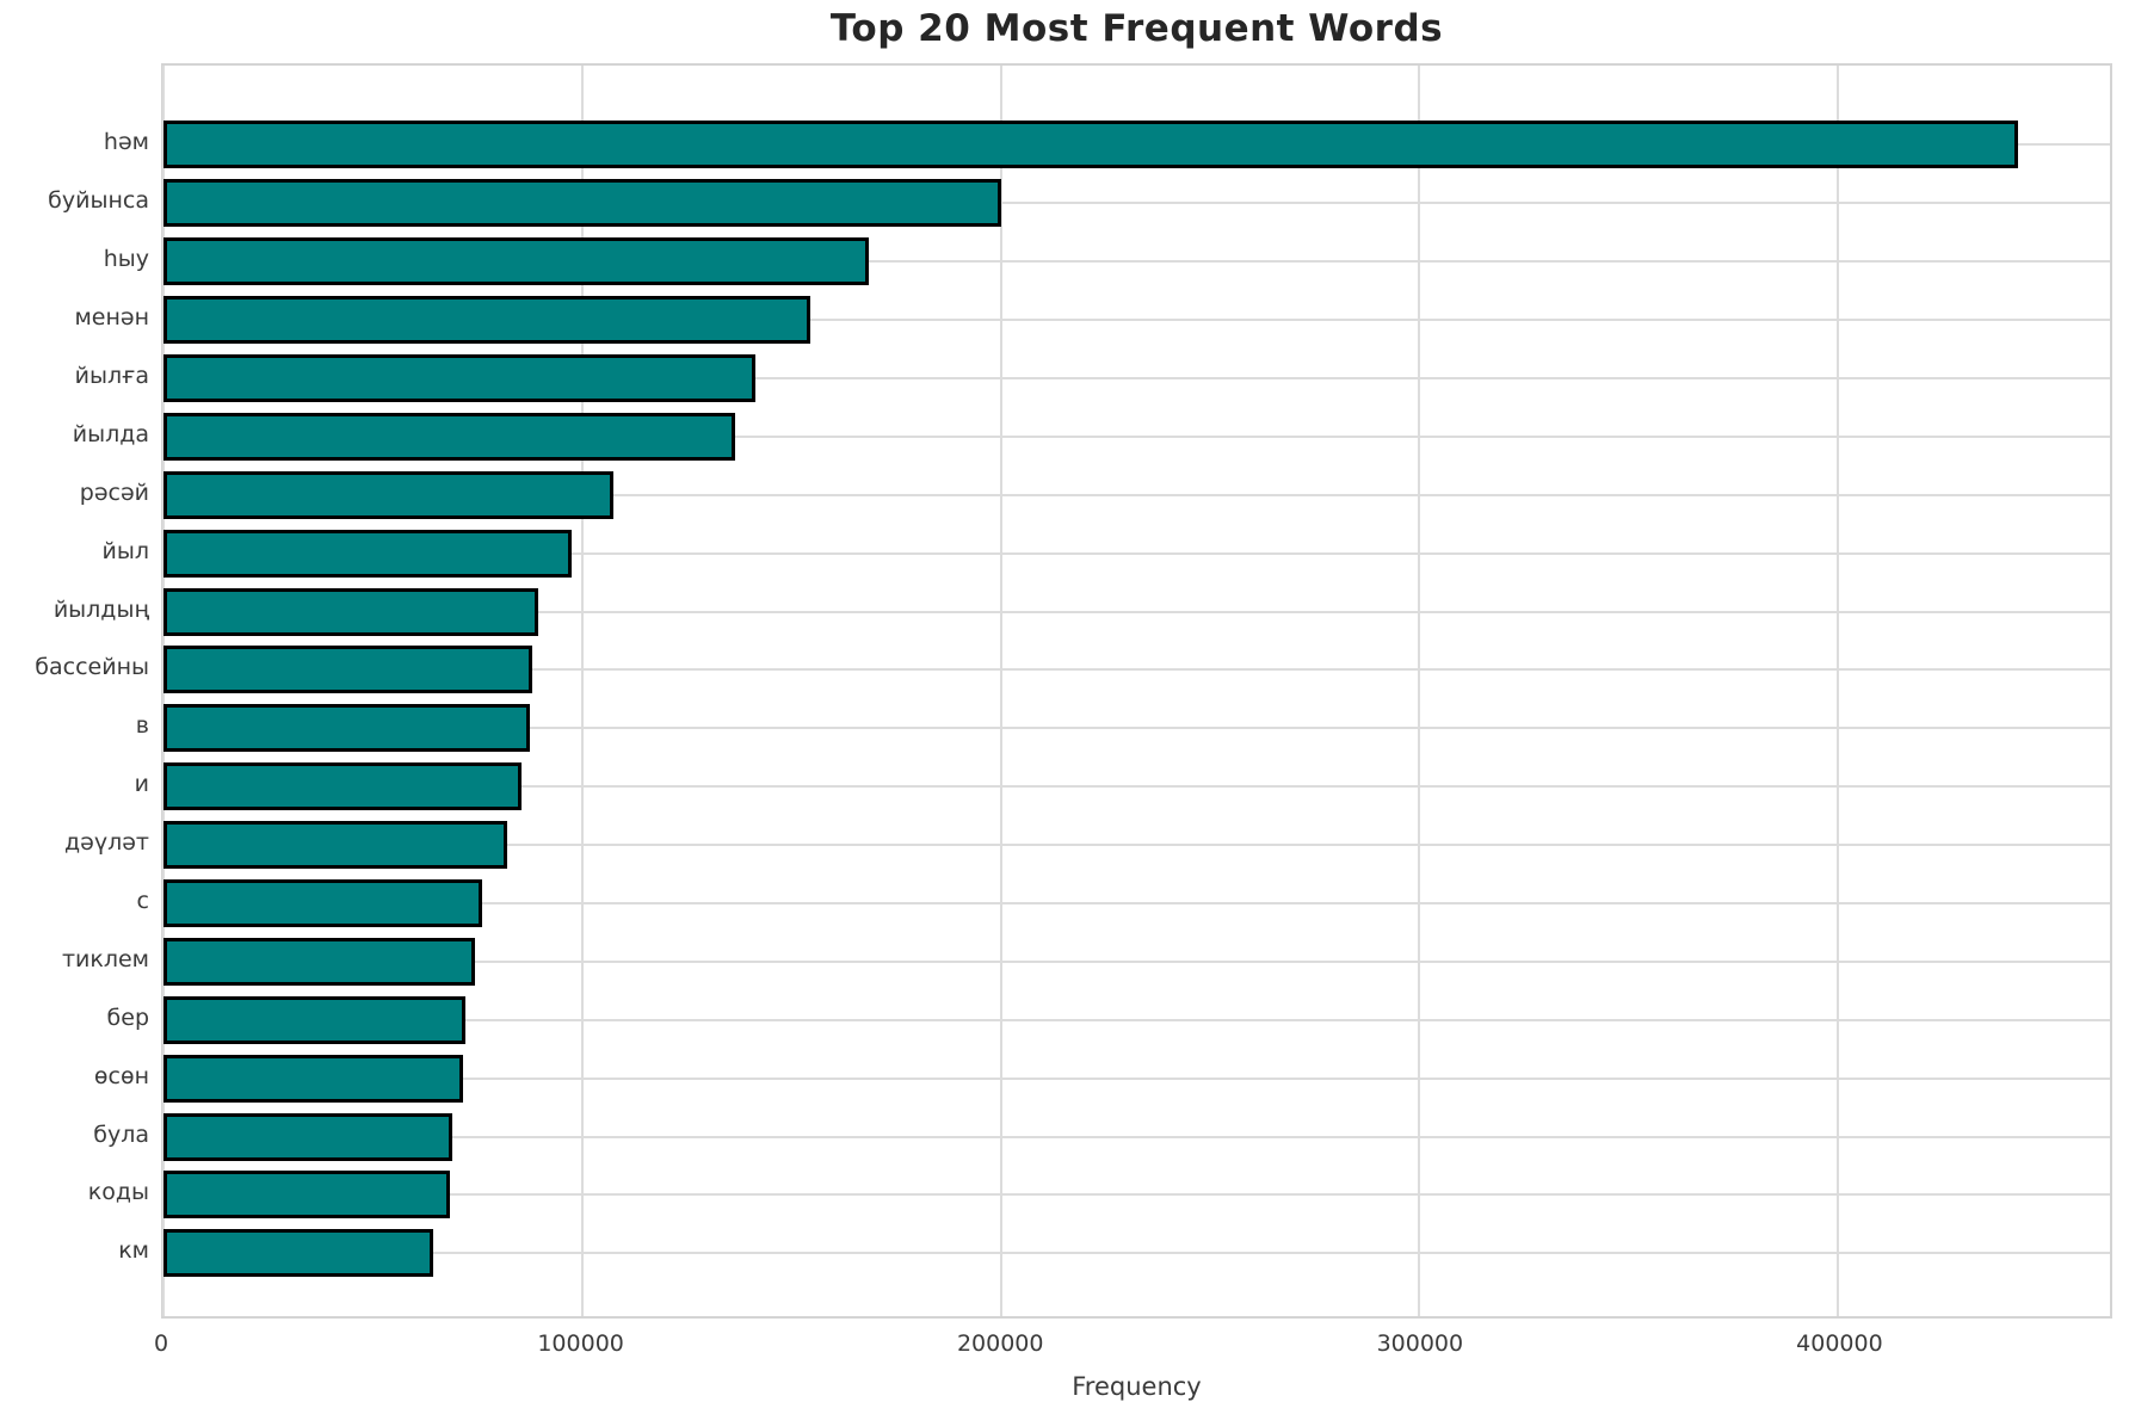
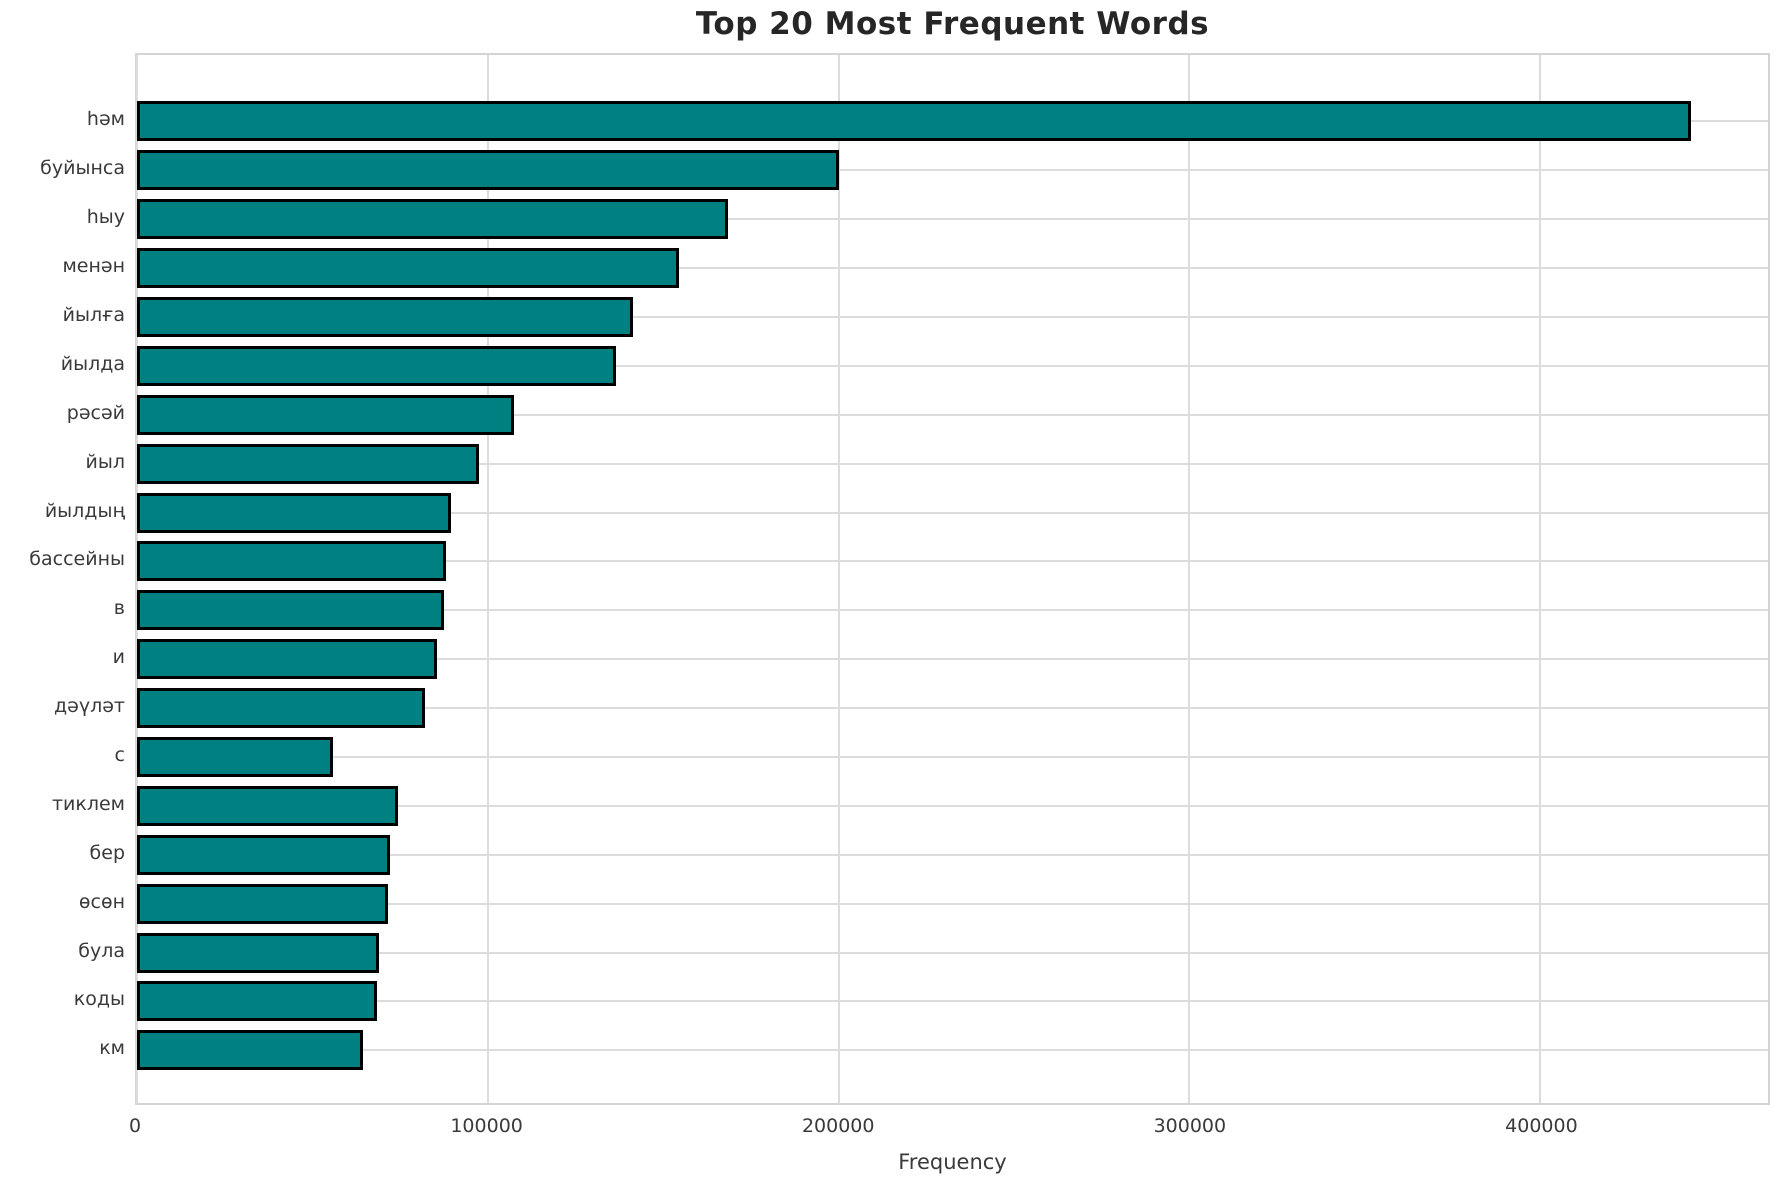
с: 76000 -> 56000
